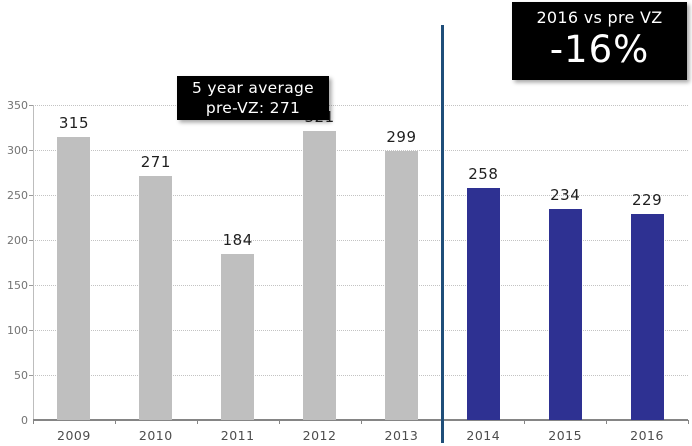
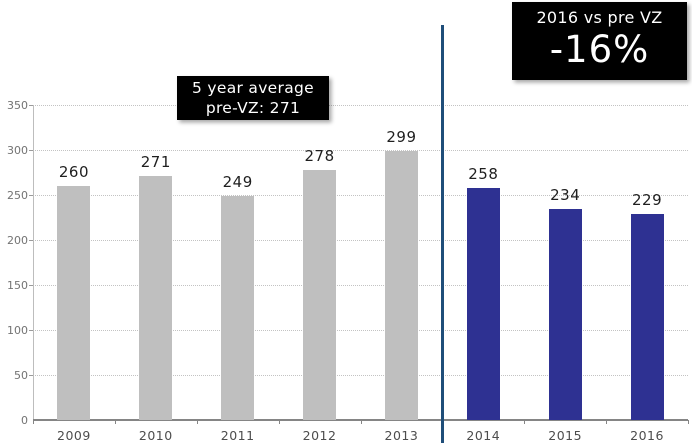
2009: 315 -> 260
2011: 184 -> 249
2012: 321 -> 278
